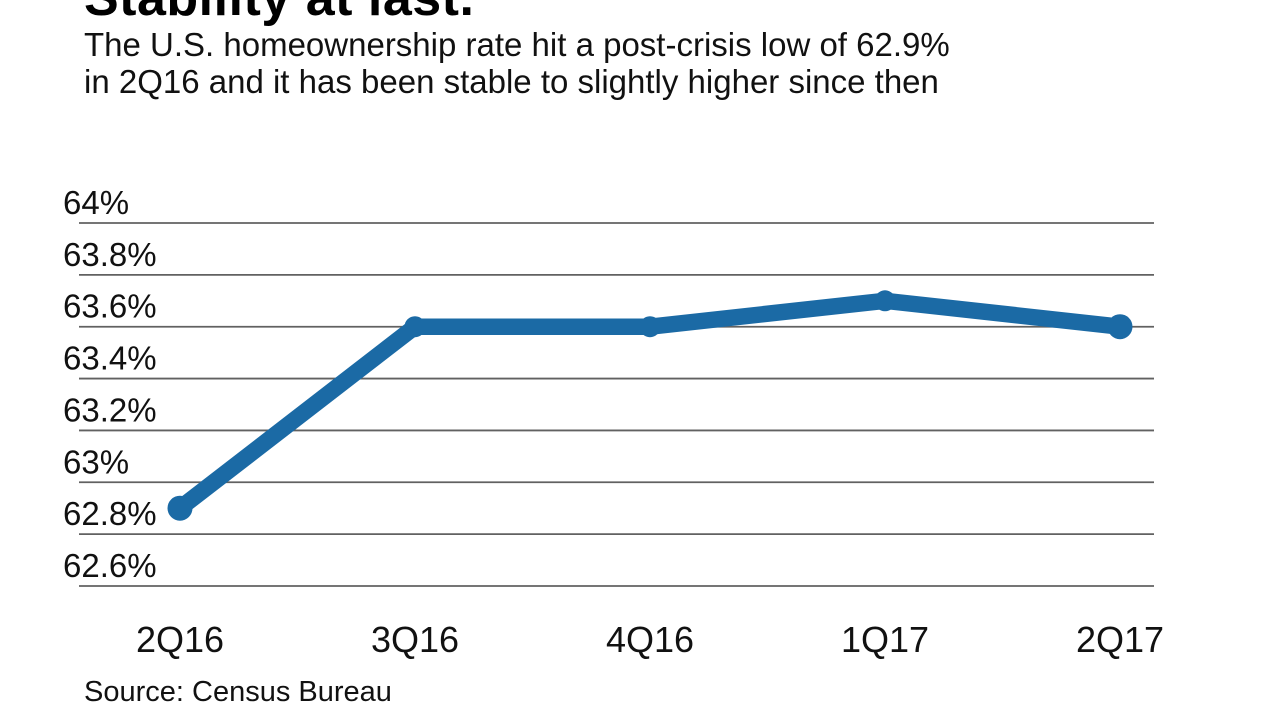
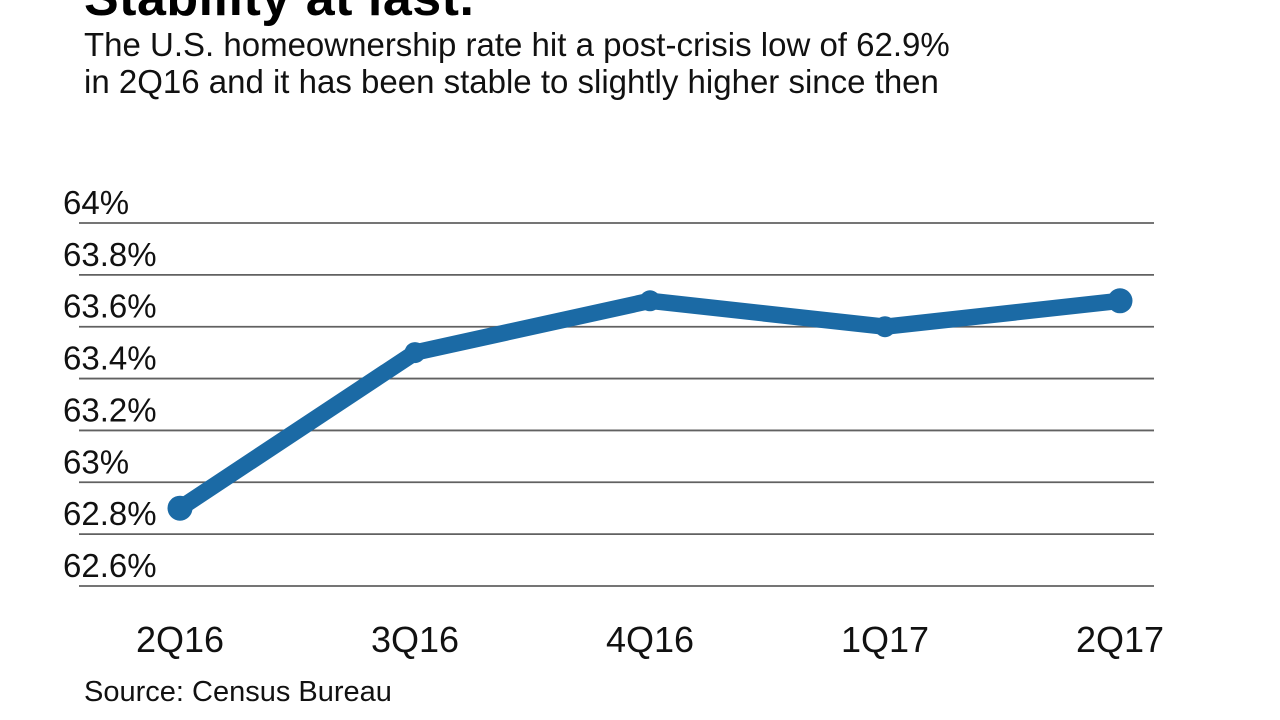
3Q16: 63.6% -> 63.5%
4Q16: 63.6% -> 63.7%
1Q17: 63.7% -> 63.6%
2Q17: 63.6% -> 63.7%
